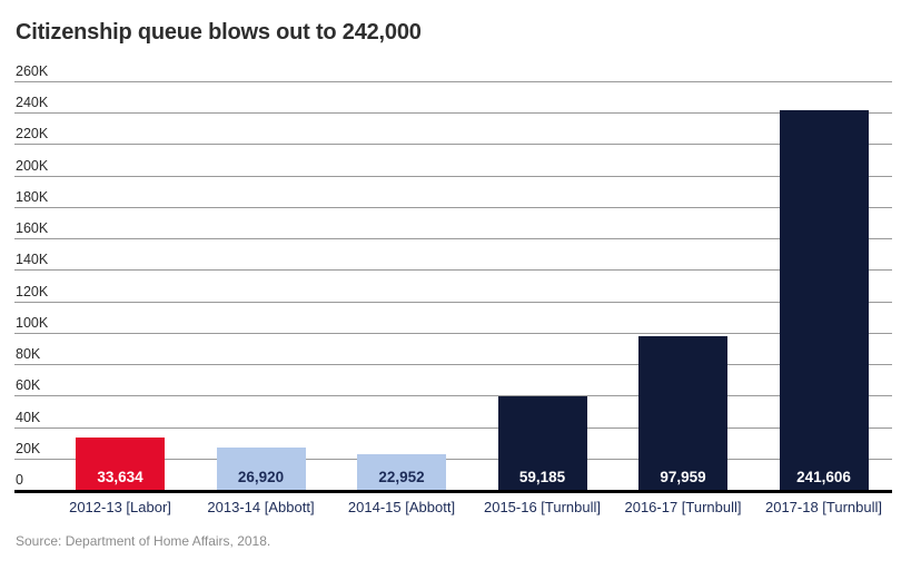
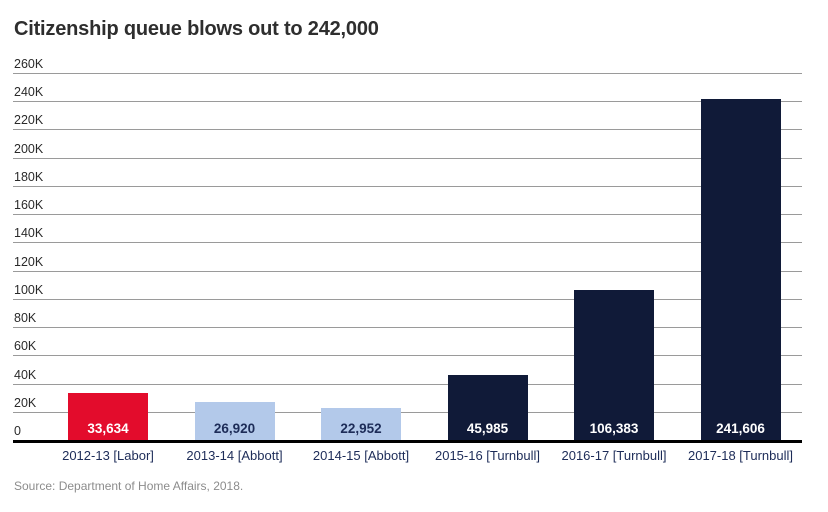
2015-16 [Turnbull]: 59,185 -> 45,985
2016-17 [Turnbull]: 97,959 -> 106,383
